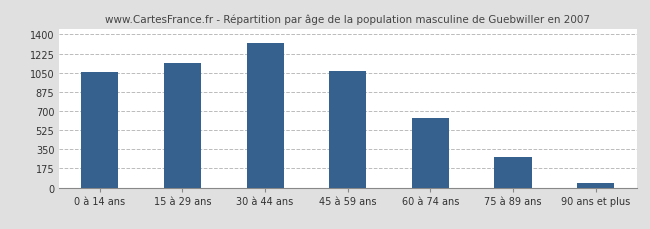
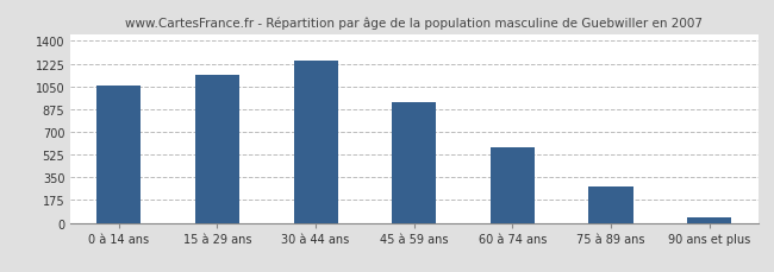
30 à 44 ans: 1320 -> 1250
45 à 59 ans: 1060 -> 930
60 à 74 ans: 640 -> 580
